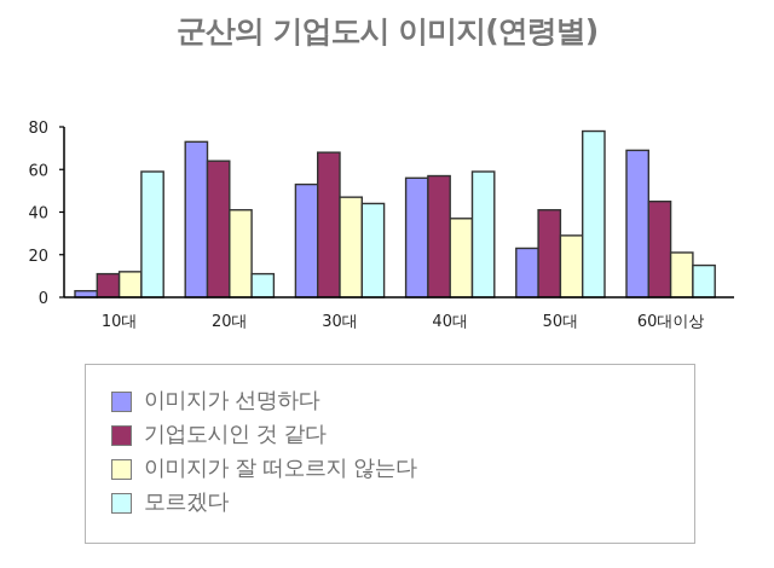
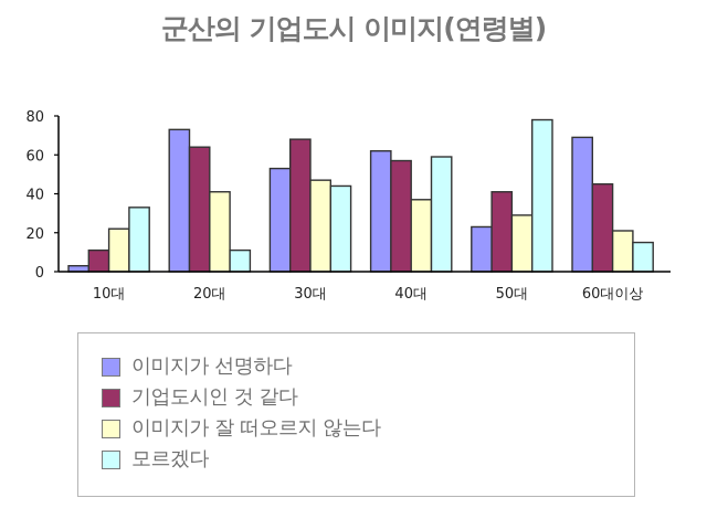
이미지가 잘 떠오르지 않는다/10대: 12 -> 22
모르겠다/10대: 59 -> 33
이미지가 선명하다/40대: 56 -> 62
